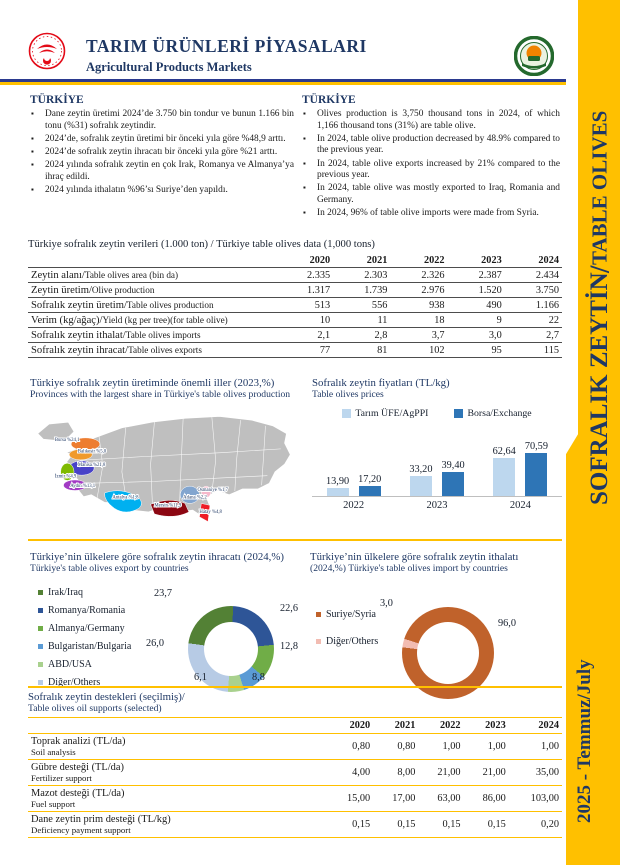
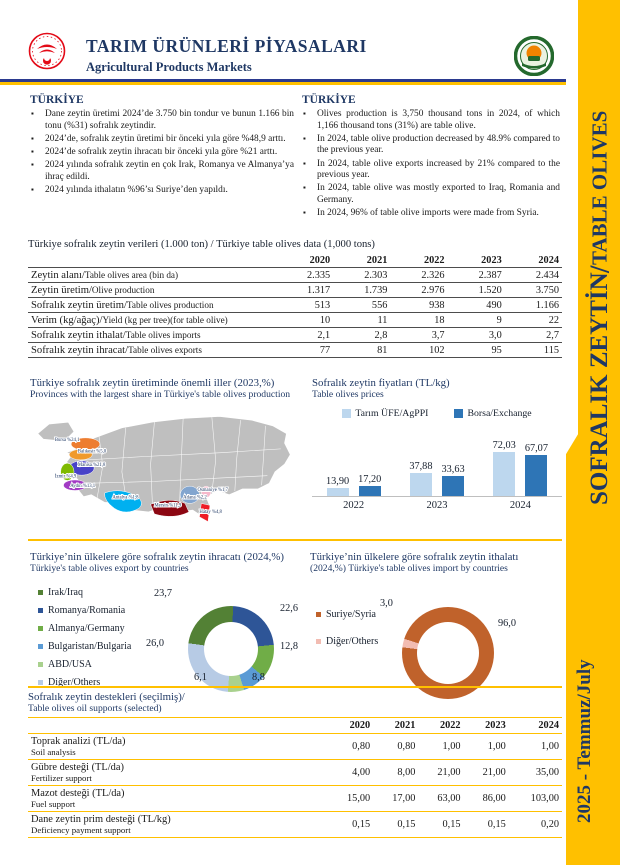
Sofralık zeytin fiyatları (TL/kg)/Tarım ÜFE/AgPPI/2023: 33,20 -> 37,88
Sofralık zeytin fiyatları (TL/kg)/Borsa/Exchange/2023: 39,40 -> 33,63
Sofralık zeytin fiyatları (TL/kg)/Tarım ÜFE/AgPPI/2024: 62,64 -> 72,03
Sofralık zeytin fiyatları (TL/kg)/Borsa/Exchange/2024: 70,59 -> 67,07
